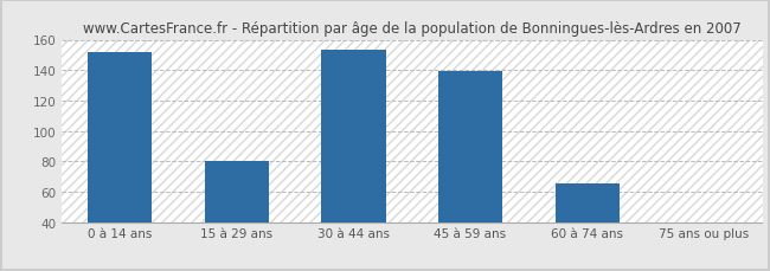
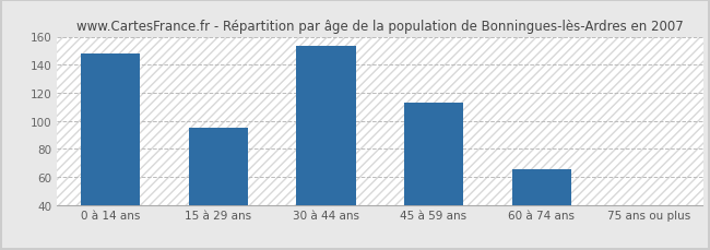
0 à 14 ans: 152 -> 148
15 à 29 ans: 80 -> 95
45 à 59 ans: 139 -> 113
